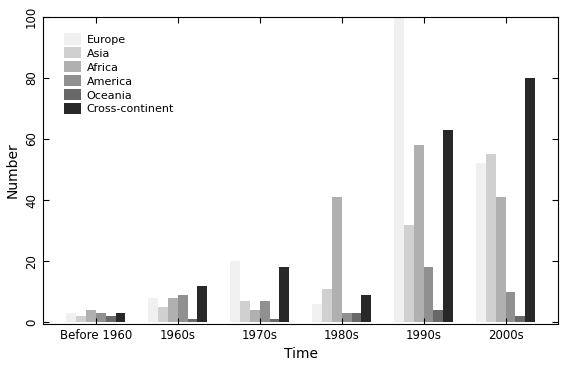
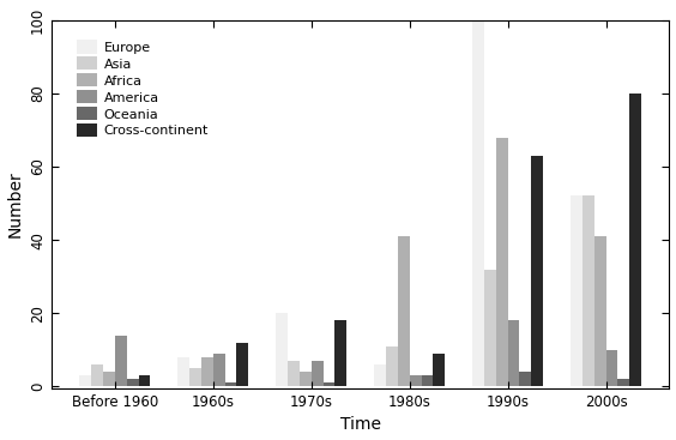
Asia/Before 1960: 2 -> 6
America/Before 1960: 3 -> 14
Africa/1990s: 58 -> 68
Asia/2000s: 55 -> 52
